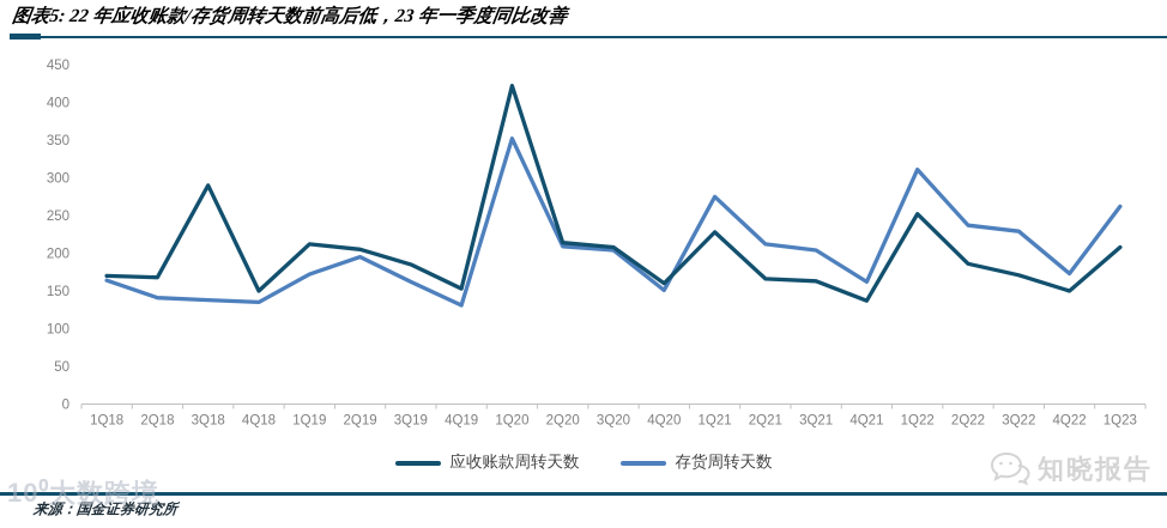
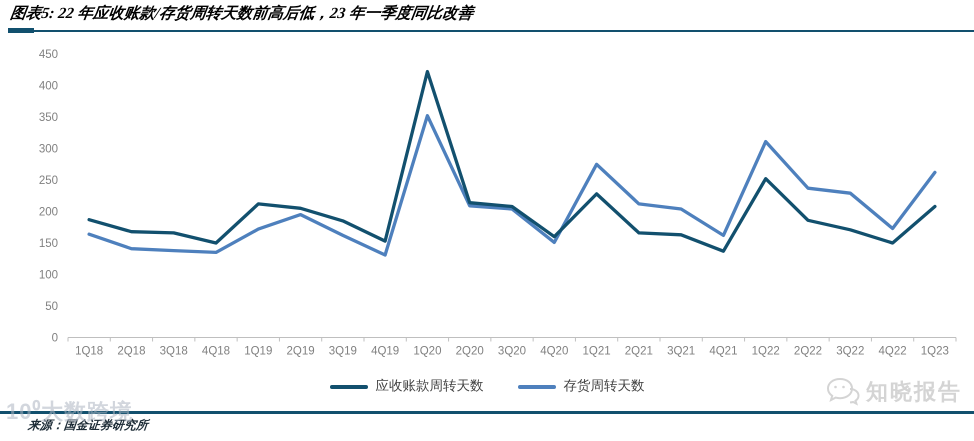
应收账款周转天数/1Q18: 170 -> 190
应收账款周转天数/3Q18: 290 -> 170
